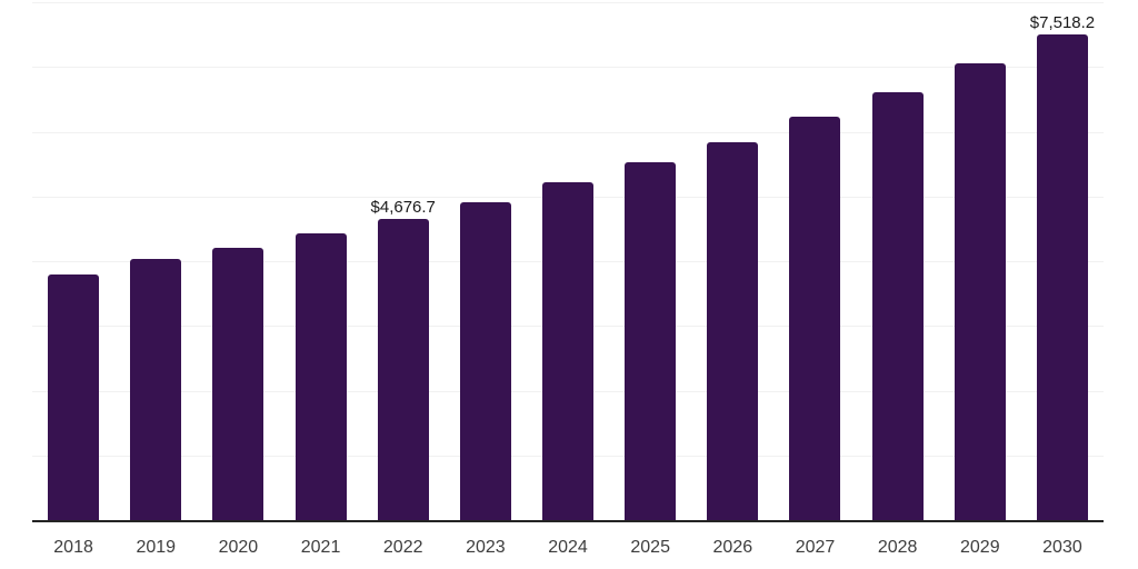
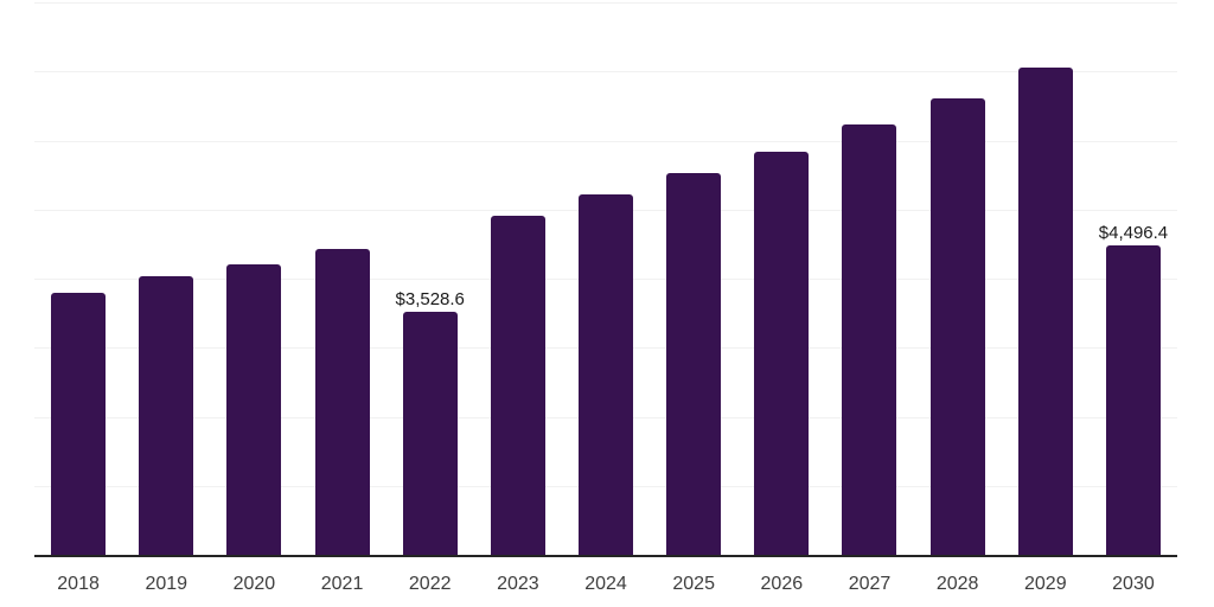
2022: $4,676.7 -> $3,528.6
2030: $7,518.2 -> $4,496.4
